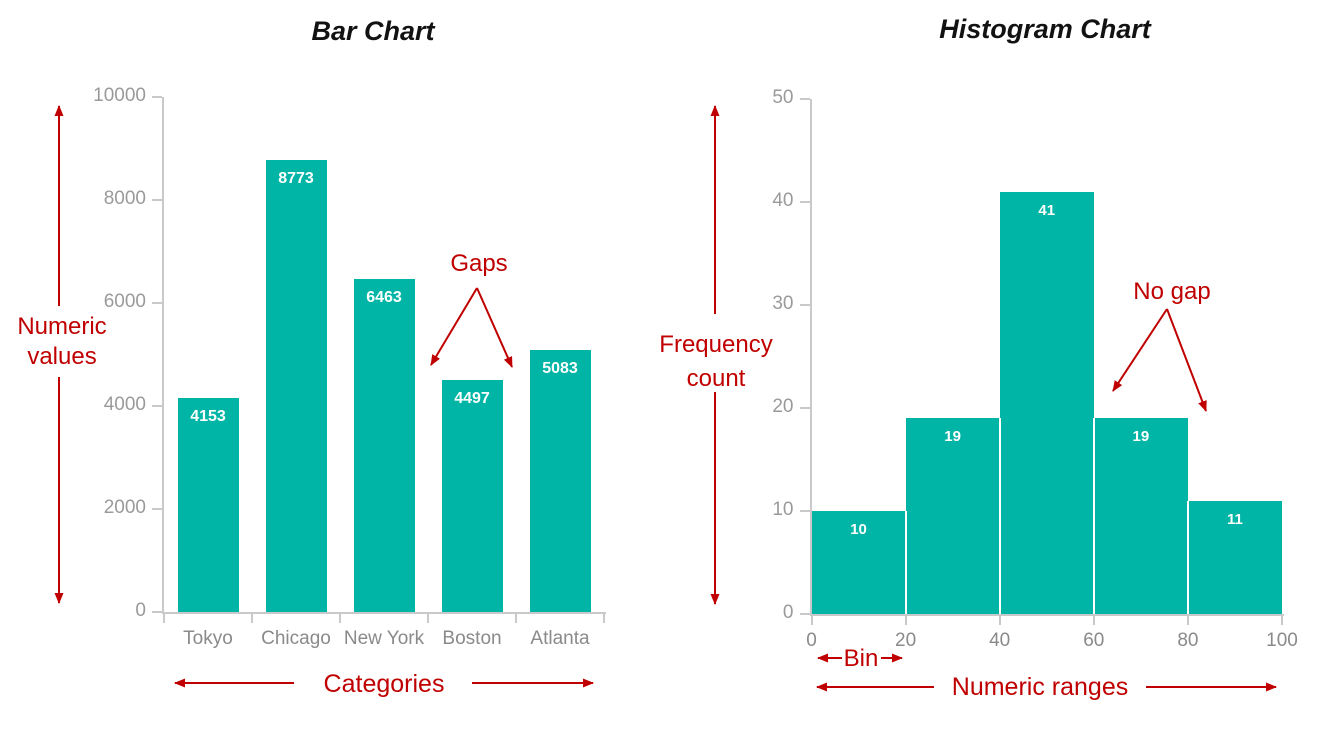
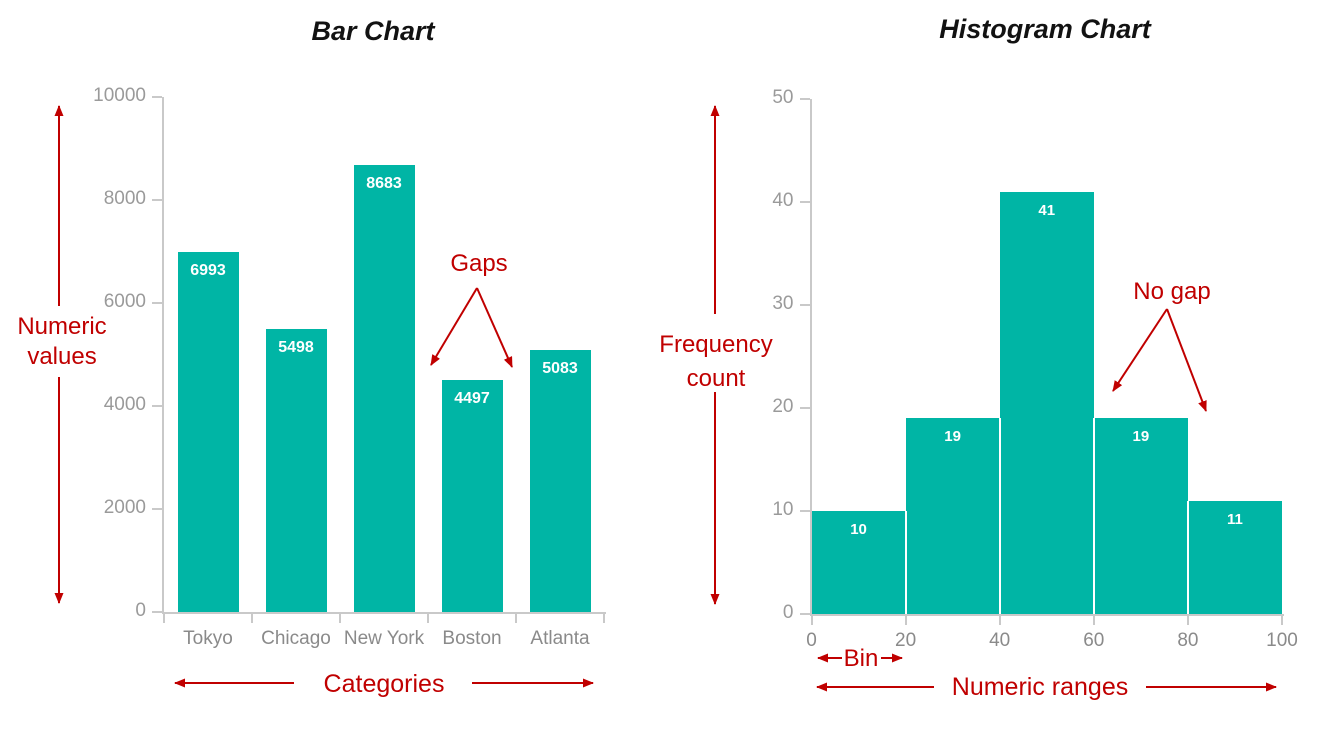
Bar Chart/Tokyo: 4153 -> 6993
Bar Chart/Chicago: 8773 -> 5498
Bar Chart/New York: 6463 -> 8683
